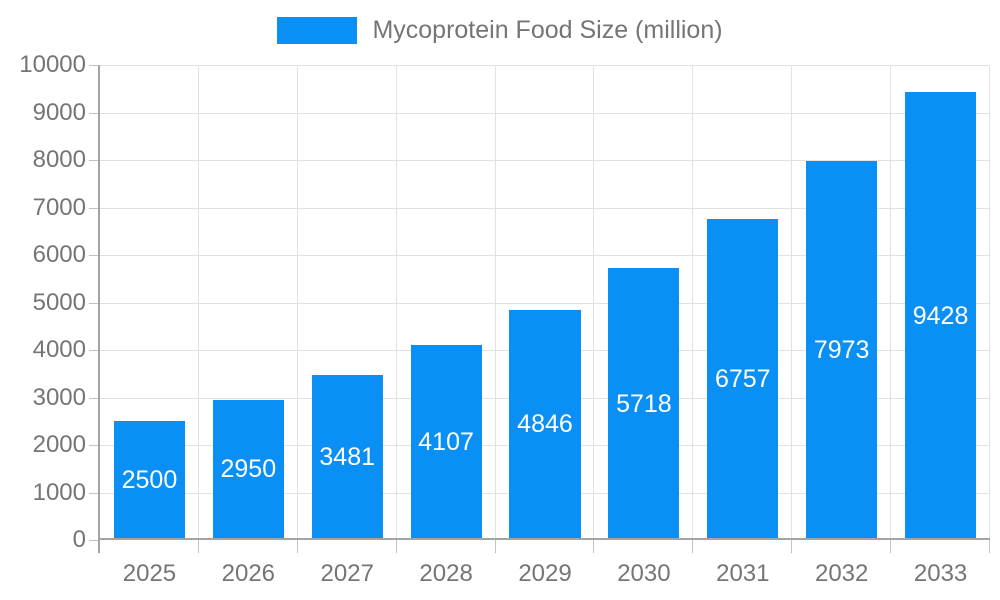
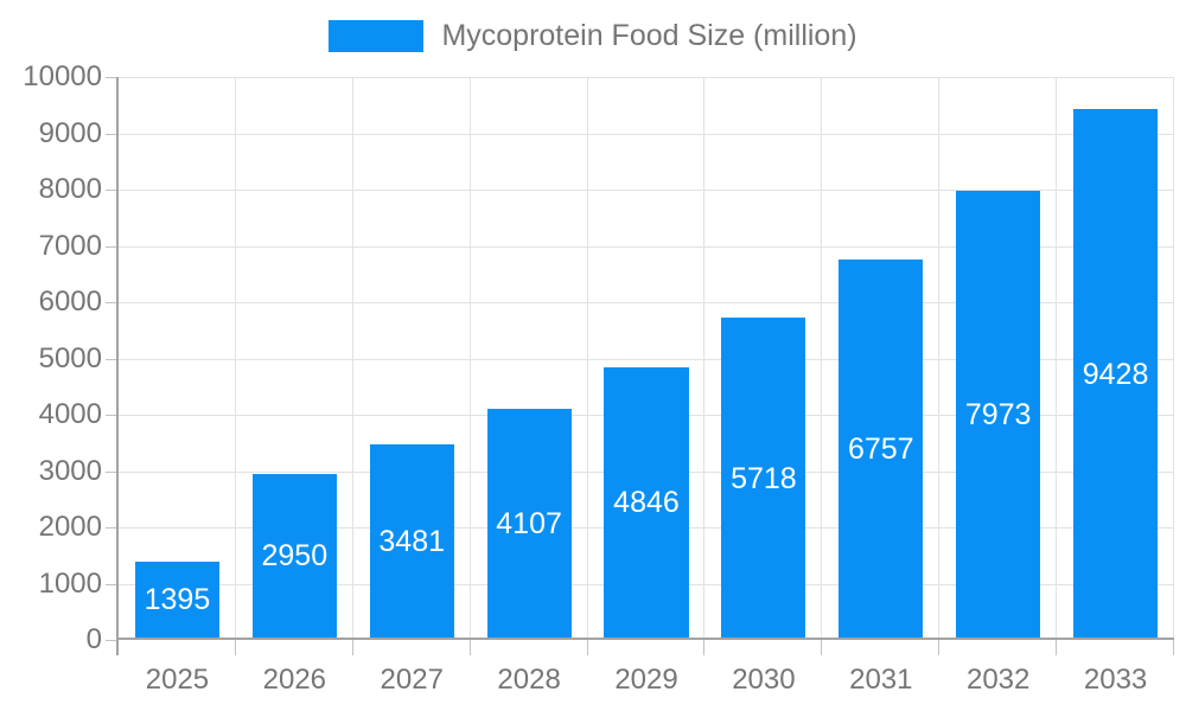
2025: 2500 -> 1395
